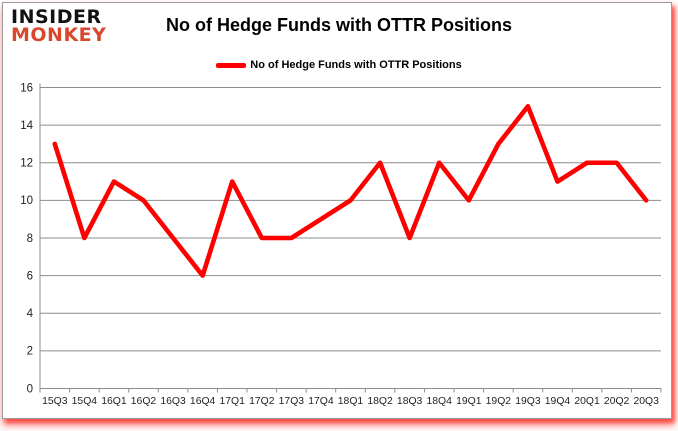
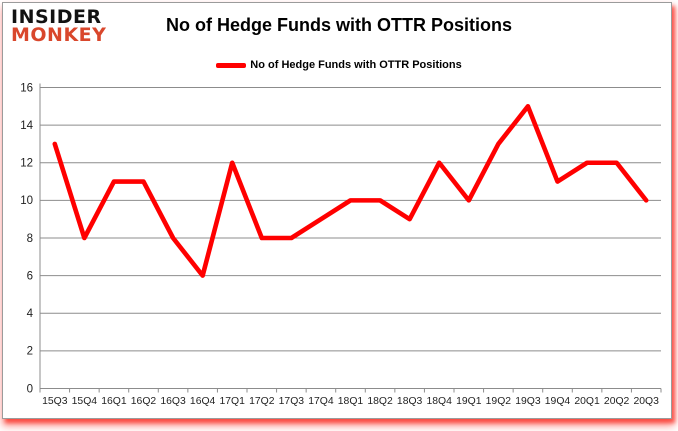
16Q2: 10 -> 11
17Q1: 11 -> 12
18Q2: 12 -> 10
18Q3: 8 -> 9
